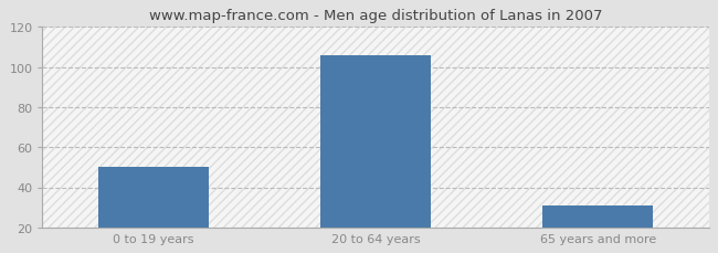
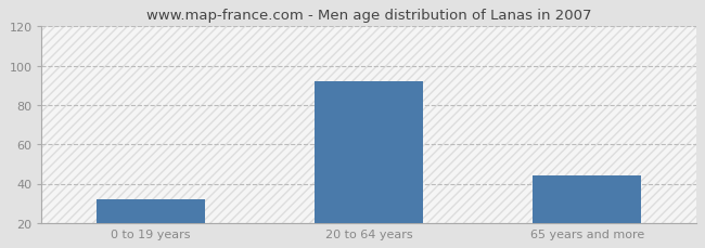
0 to 19 years: 50 -> 32
20 to 64 years: 106 -> 92
65 years and more: 31 -> 44
